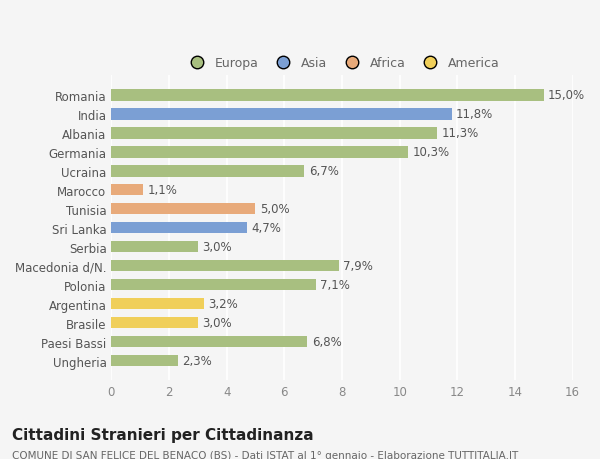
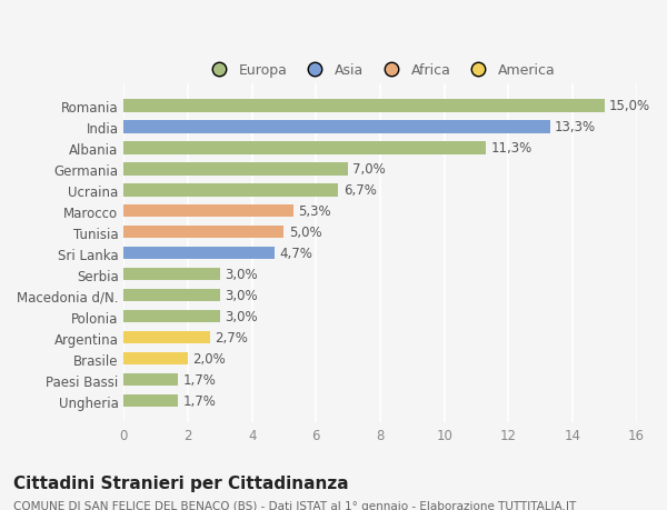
India: 11,8% -> 13,3%
Germania: 10,3% -> 7,0%
Marocco: 1,1% -> 5,3%
Macedonia d/N.: 7,9% -> 3,0%
Polonia: 7,1% -> 3,0%
Argentina: 3,2% -> 2,7%
Brasile: 3,0% -> 2,0%
Paesi Bassi: 6,8% -> 1,7%
Ungheria: 2,3% -> 1,7%
